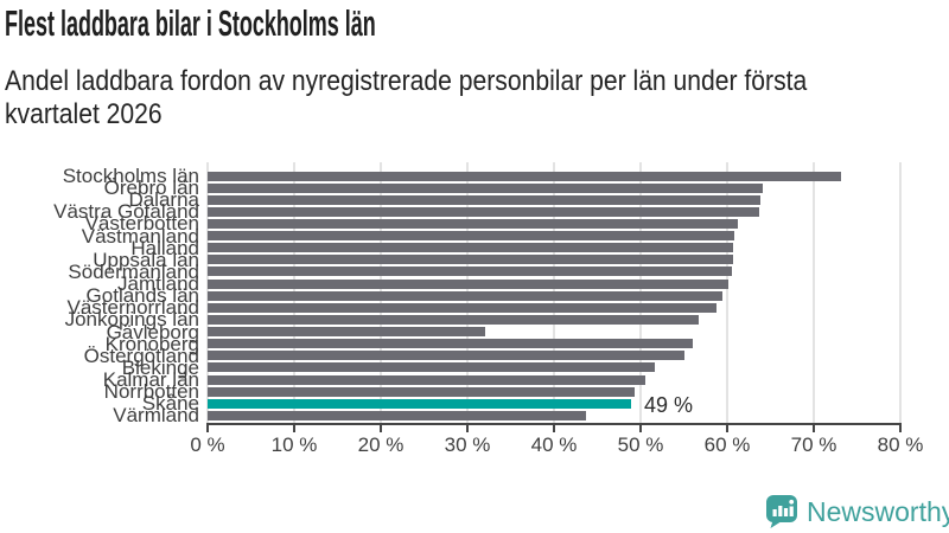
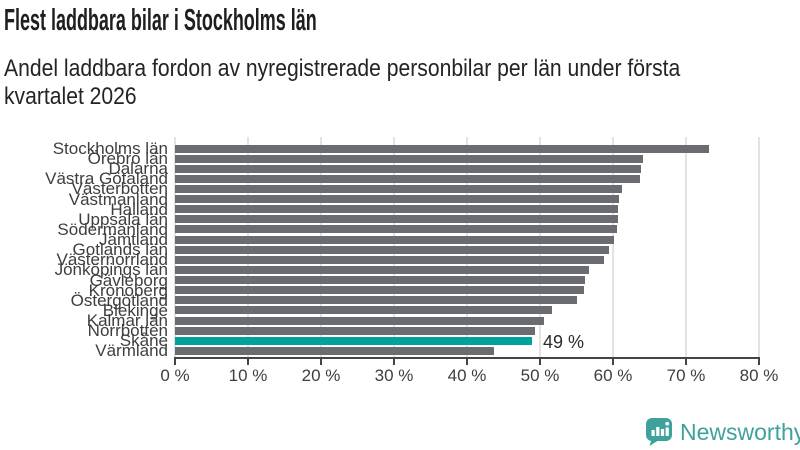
Gävleborg: 32% -> 56%
